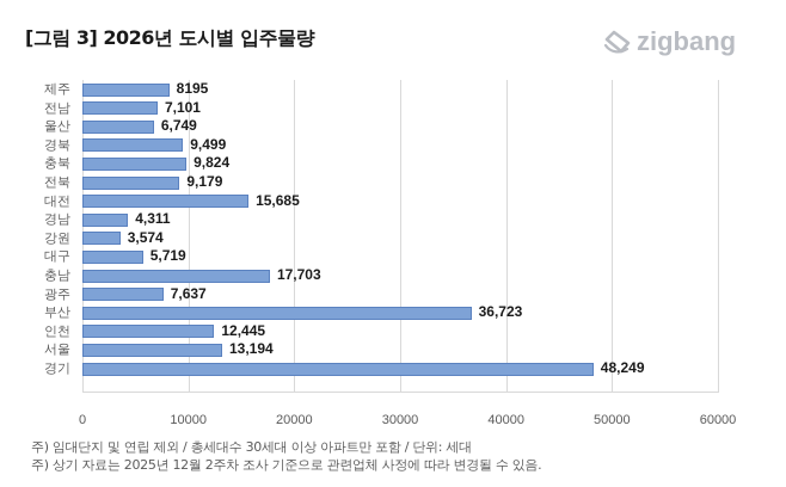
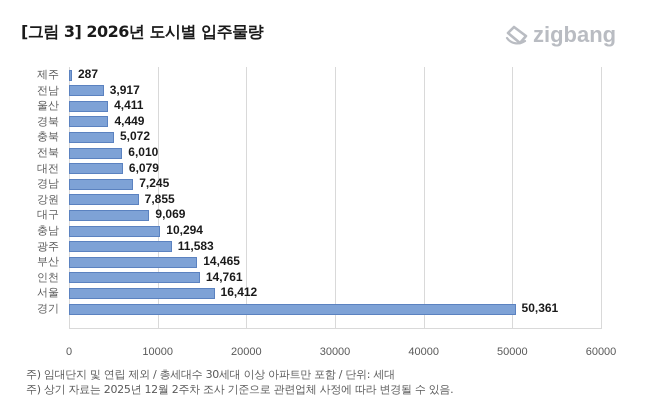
제주: 8195 -> 287
전남: 7,101 -> 3,917
울산: 6,749 -> 4,411
경북: 9,499 -> 4,449
충북: 9,824 -> 5,072
전북: 9,179 -> 6,010
대전: 15,685 -> 6,079
경남: 4,311 -> 7,245
강원: 3,574 -> 7,855
대구: 5,719 -> 9,069
충남: 17,703 -> 10,294
광주: 7,637 -> 11,583
부산: 36,723 -> 14,465
인천: 12,445 -> 14,761
서울: 13,194 -> 16,412
경기: 48,249 -> 50,361
